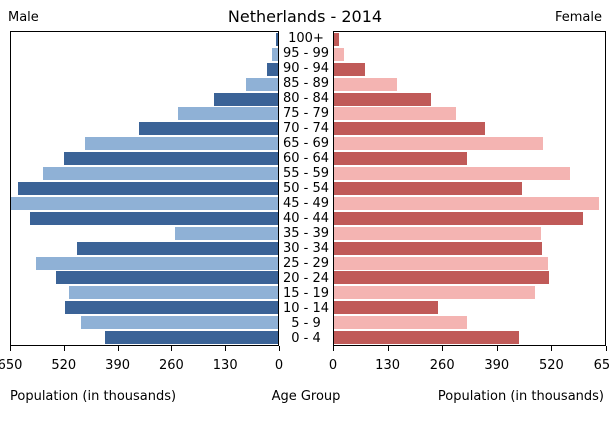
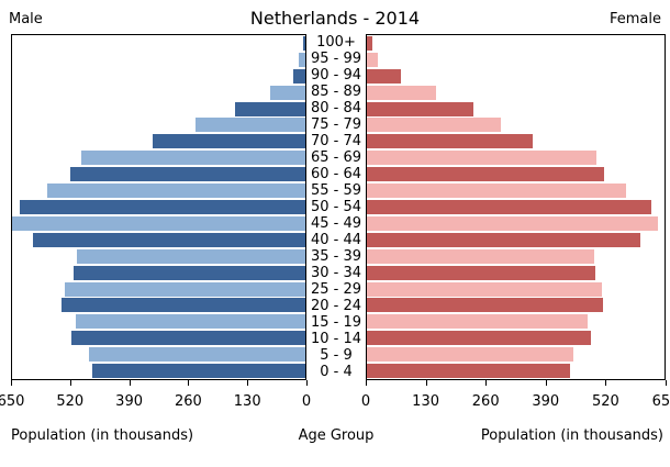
Male/65 - 69: 470 -> 500
Female/60 - 64: 320 -> 520
Female/50 - 54: 450 -> 620
Male/35 - 39: 250 -> 510
Male/30 - 34: 490 -> 510
Male/25 - 29: 590 -> 530
Female/10 - 14: 250 -> 490
Female/5 - 9: 320 -> 450
Male/0 - 4: 420 -> 470
